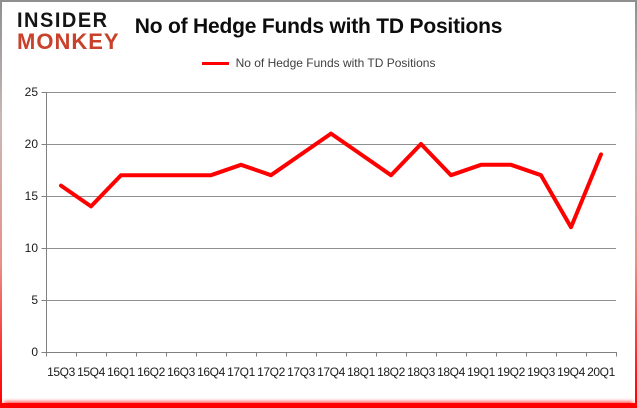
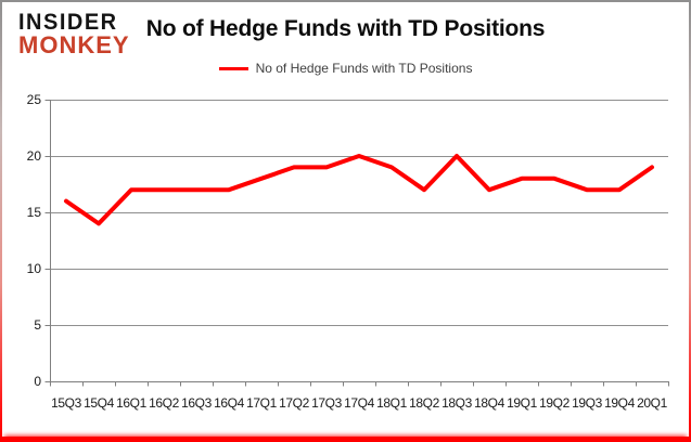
17Q2: 17 -> 19
17Q4: 21 -> 20
19Q4: 12 -> 17
